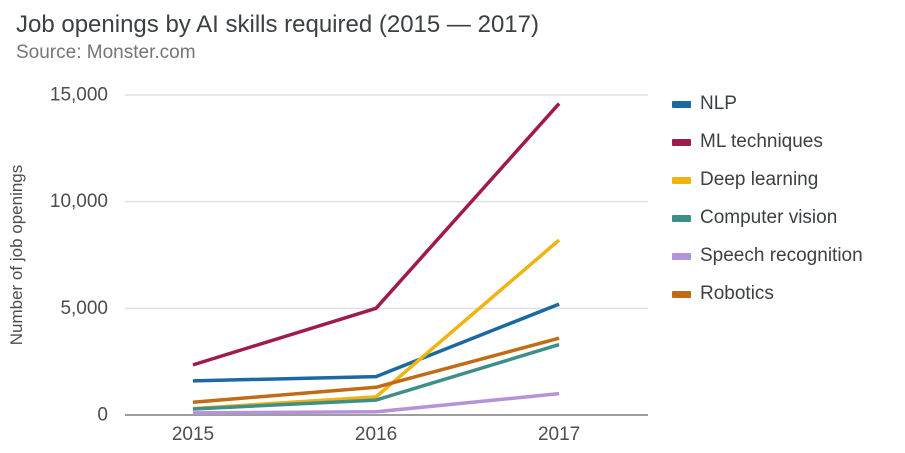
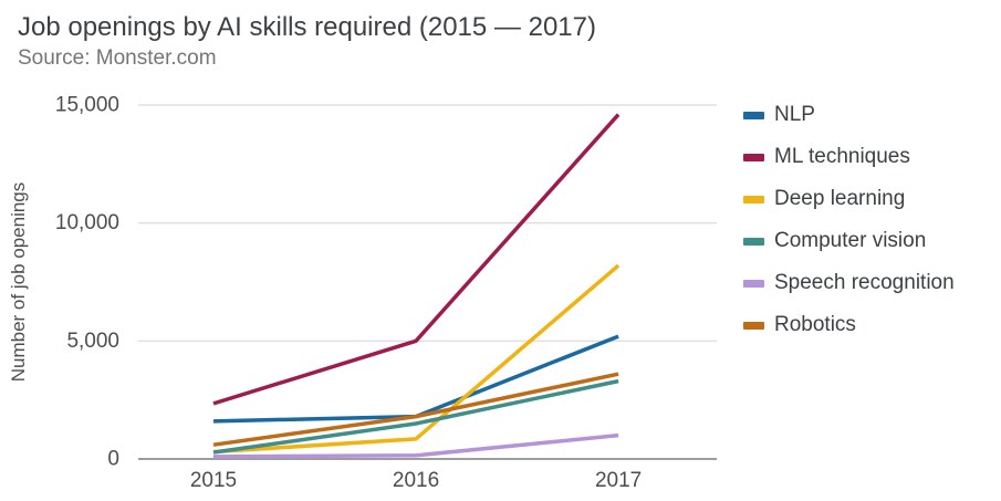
Computer vision/2016: 700 -> 1500
Robotics/2016: 1300 -> 1800
